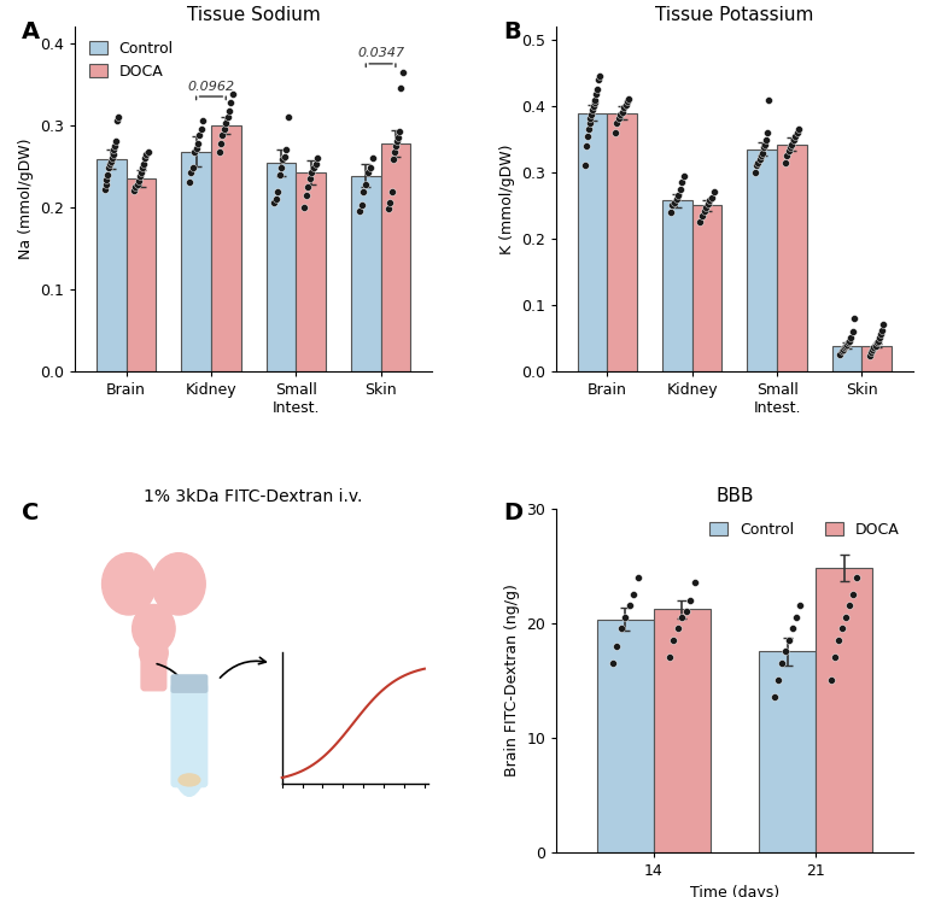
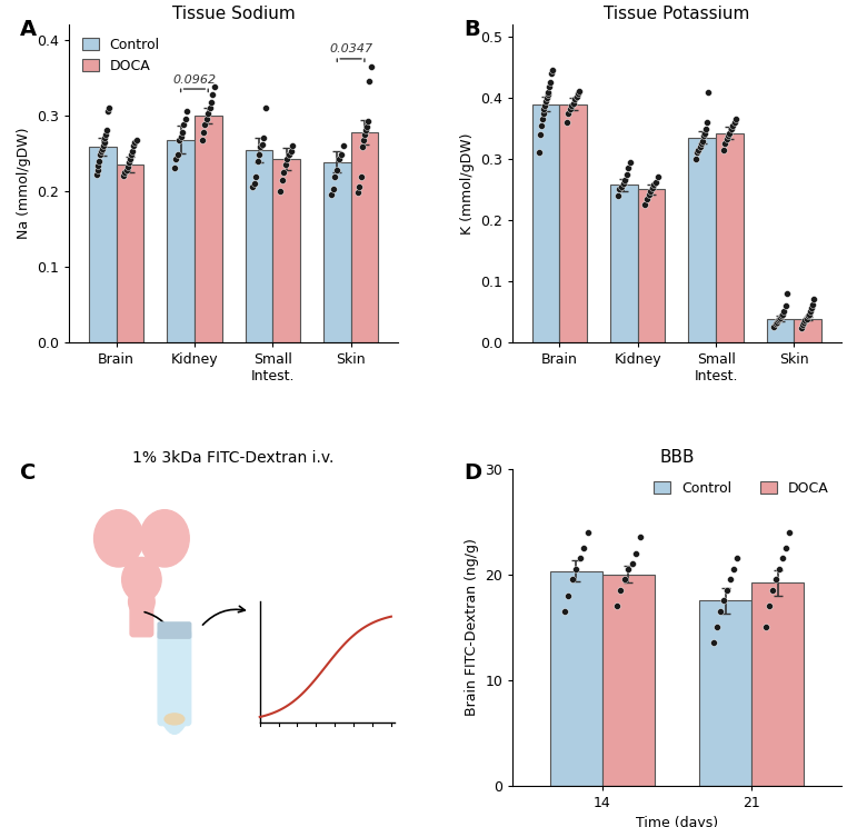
BBB/DOCA/14: 21.2 -> 20.0
BBB/DOCA/21: 24.8 -> 19.2
